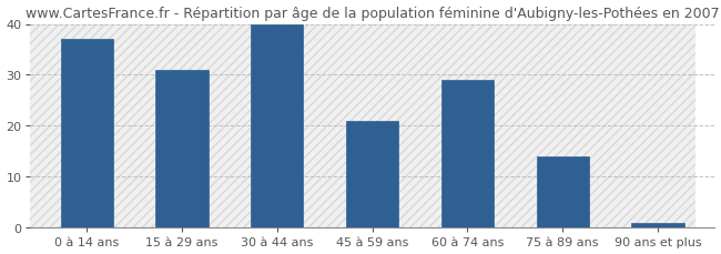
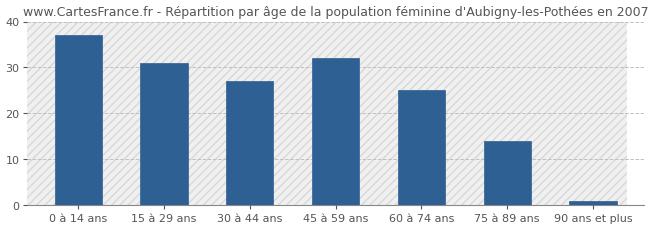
30 à 44 ans: 40 -> 27
45 à 59 ans: 21 -> 32
60 à 74 ans: 29 -> 25
